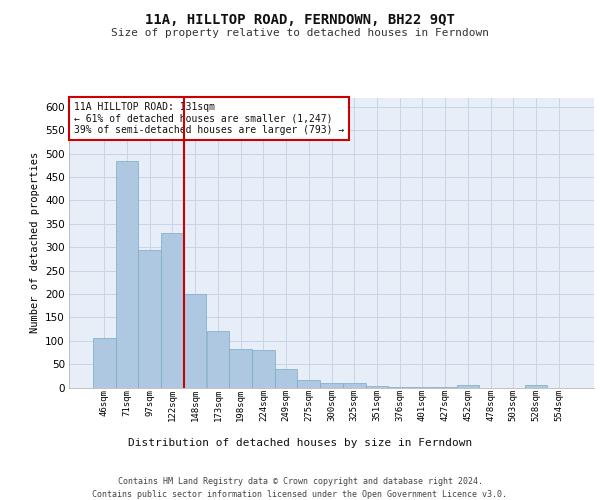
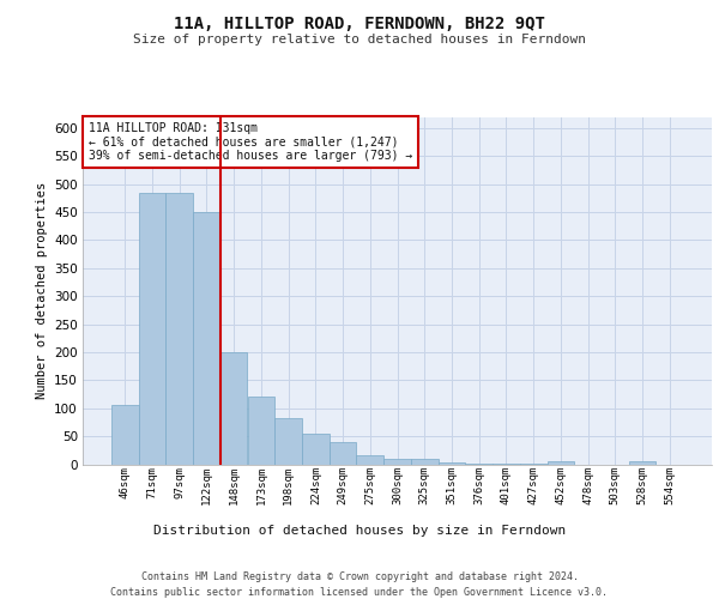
97sqm: 295 -> 485
122sqm: 330 -> 450
224sqm: 80 -> 55
